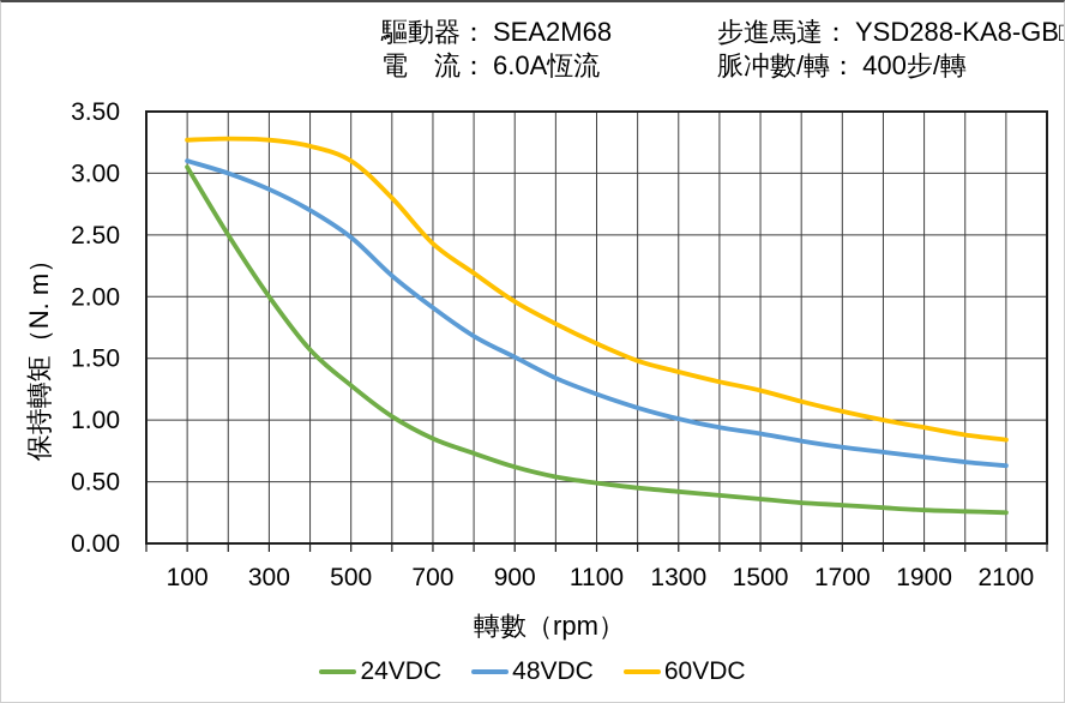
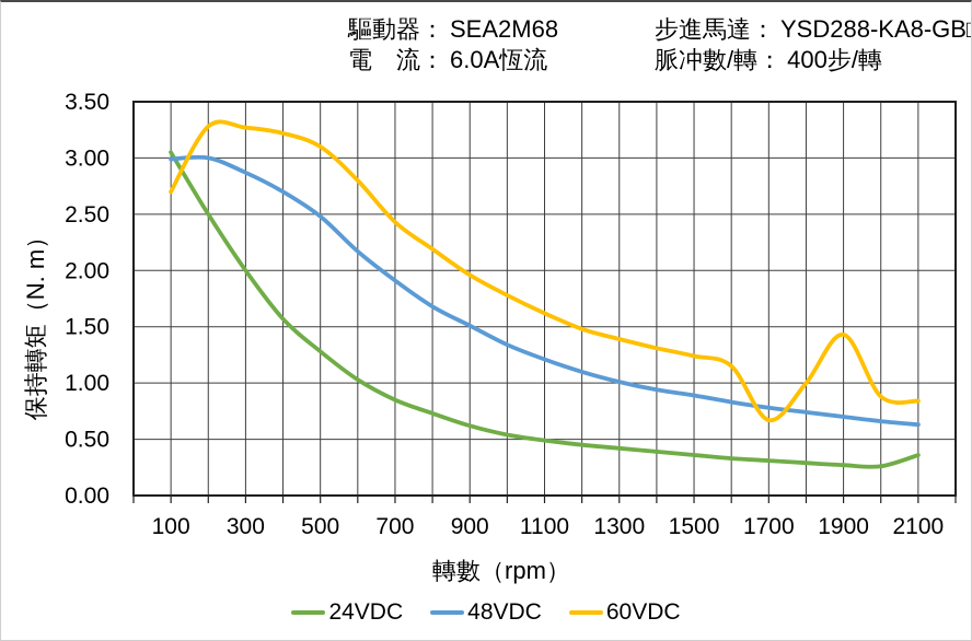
48VDC/100: 3.10 -> 2.99
60VDC/100: 3.27 -> 2.70
60VDC/1700: 1.07 -> 0.67
60VDC/1900: 0.94 -> 1.43
24VDC/2100: 0.25 -> 0.36
